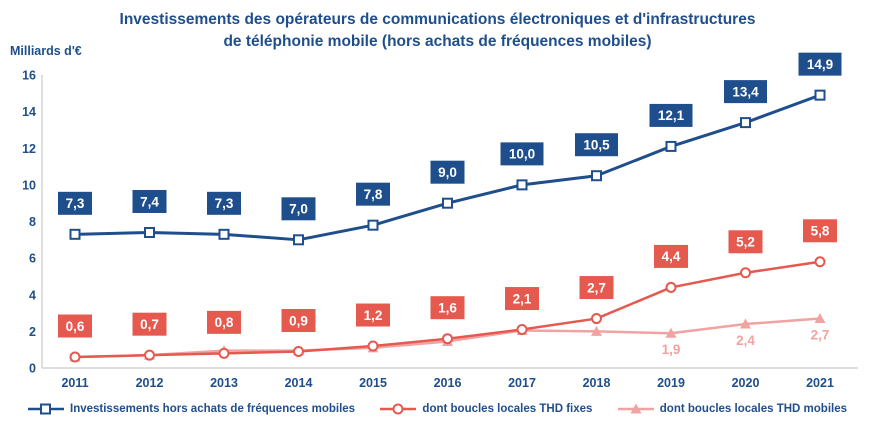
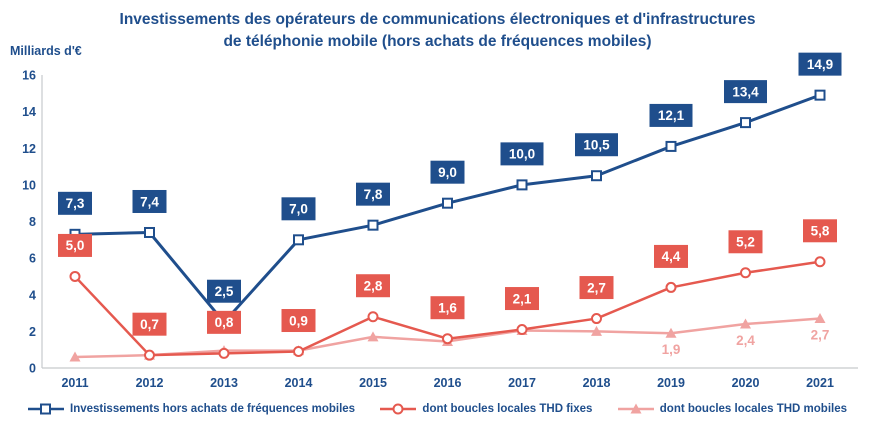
dont boucles locales THD fixes/2011: 0,6 -> 5,0
Investissements hors achats de fréquences mobiles/2013: 7,3 -> 2,5
dont boucles locales THD fixes/2015: 1,2 -> 2,8
dont boucles locales THD mobiles/2015: 1.1 -> 1.7
